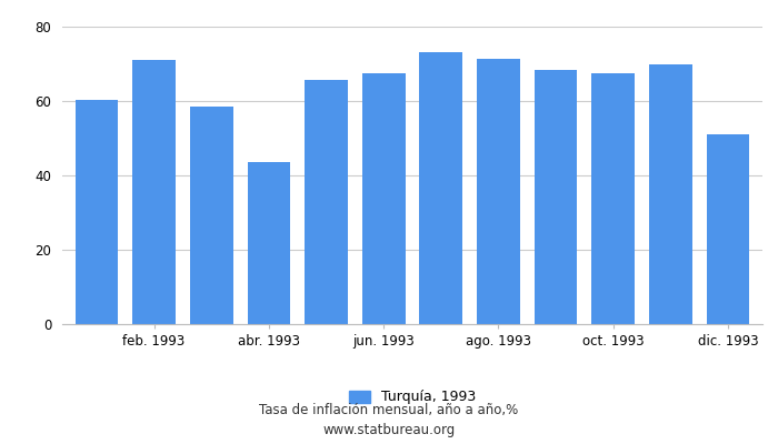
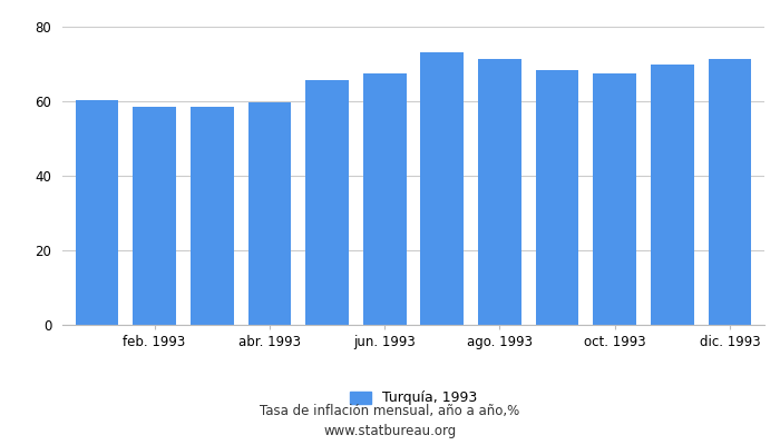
feb. 1993: 71.0 -> 58.5
abr. 1993: 43.5 -> 59.7
dic. 1993: 51.0 -> 71.2
